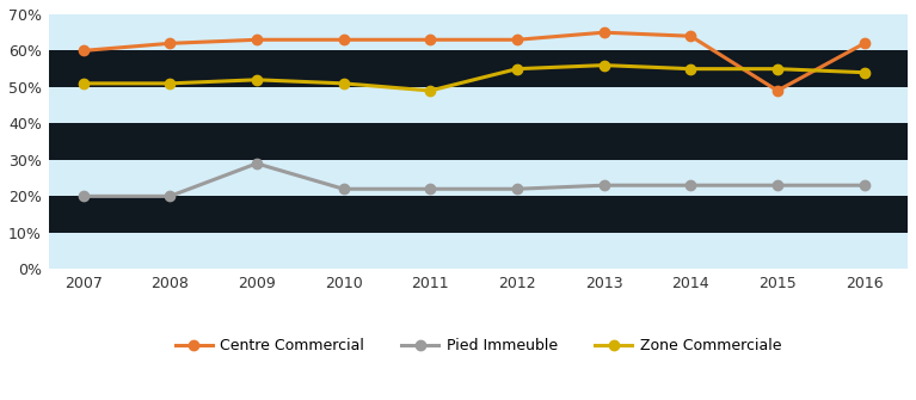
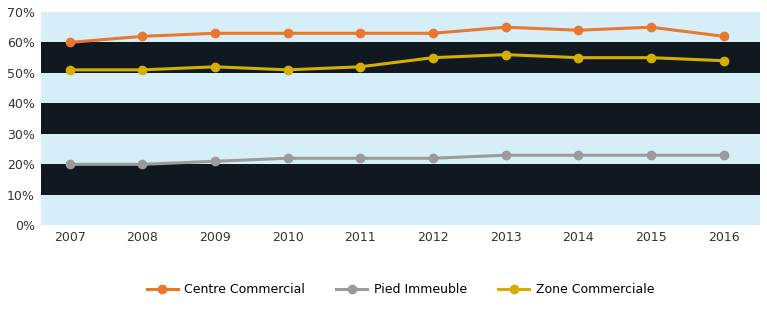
Pied Immeuble/2009: 29% -> 21%
Zone Commerciale/2011: 49% -> 52%
Centre Commercial/2015: 49% -> 65%
